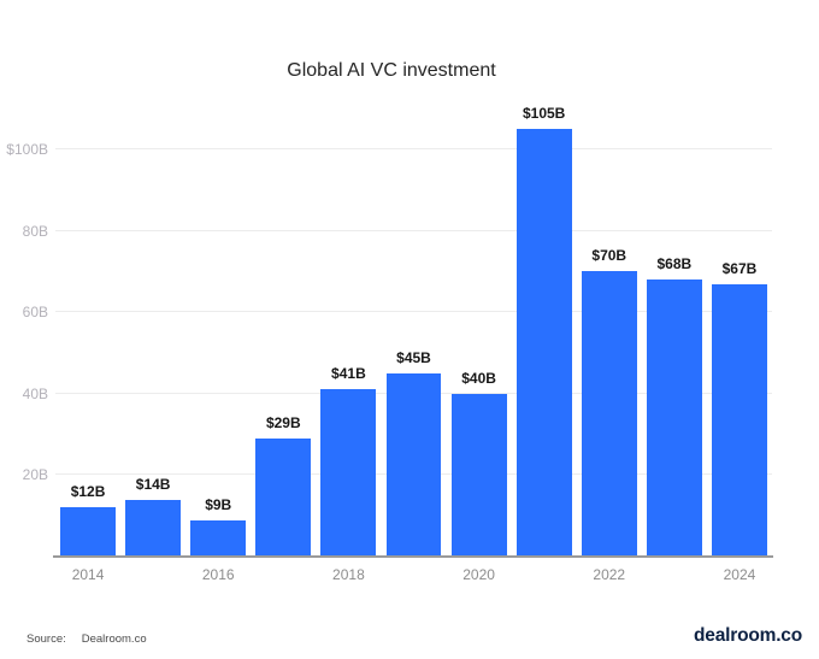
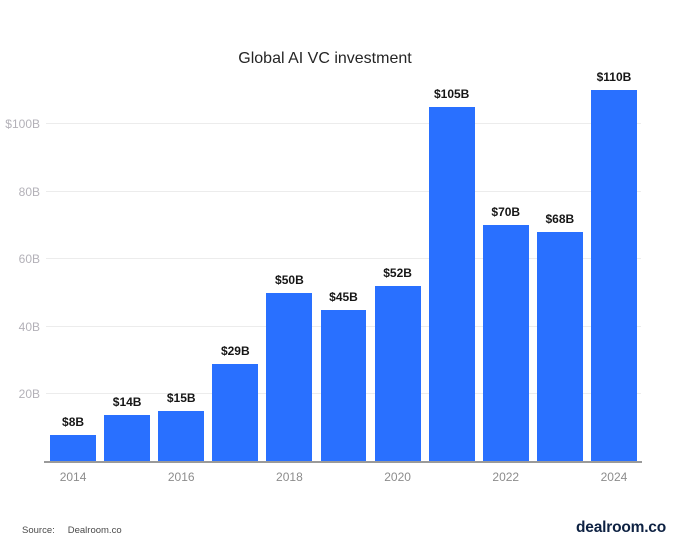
2014: $12B -> $8B
2016: $9B -> $15B
2018: $41B -> $50B
2020: $40B -> $52B
2024: $67B -> $110B
